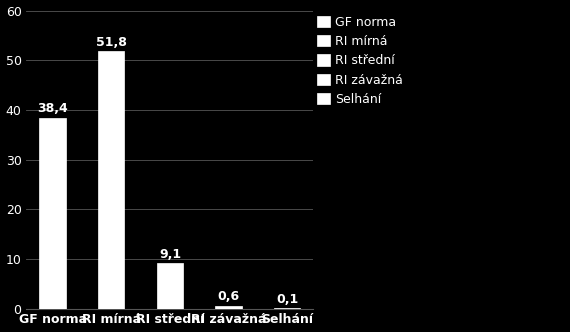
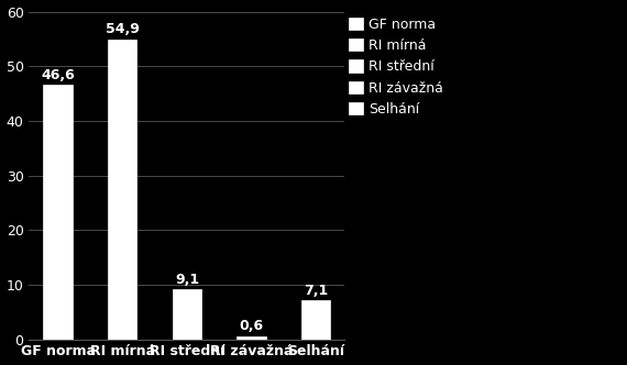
GF norma: 38,4 -> 46,6
RI mírná: 51,8 -> 54,9
Selhání: 0,1 -> 7,1
